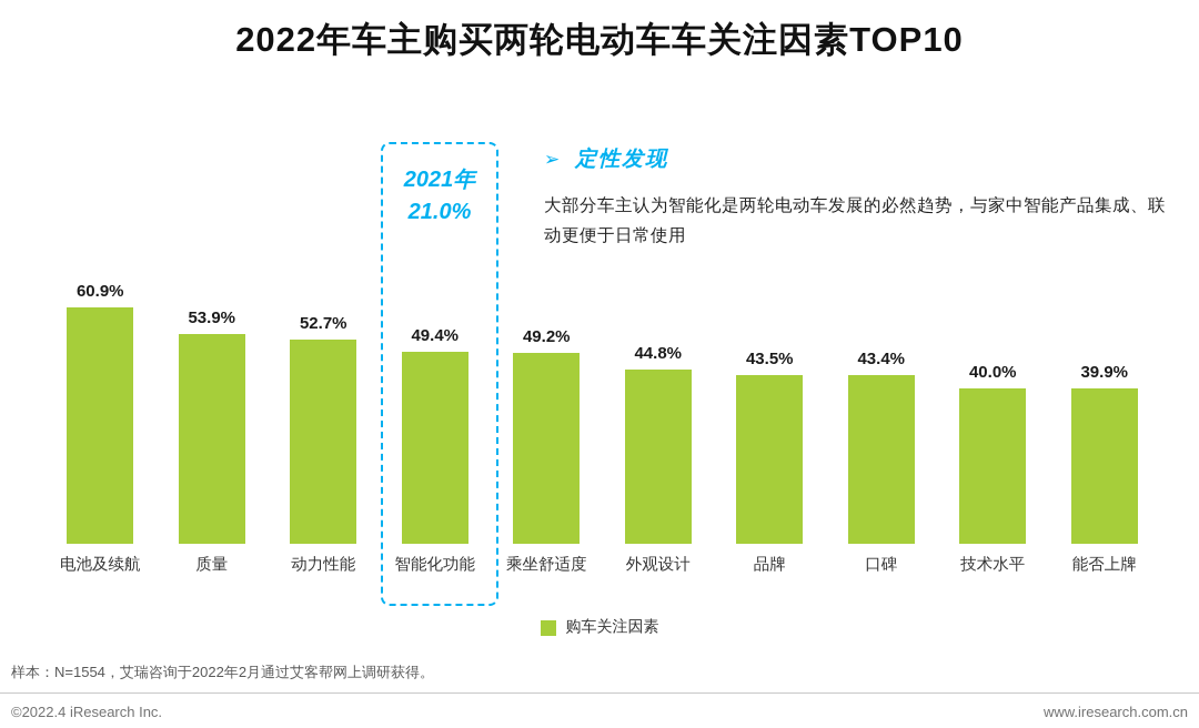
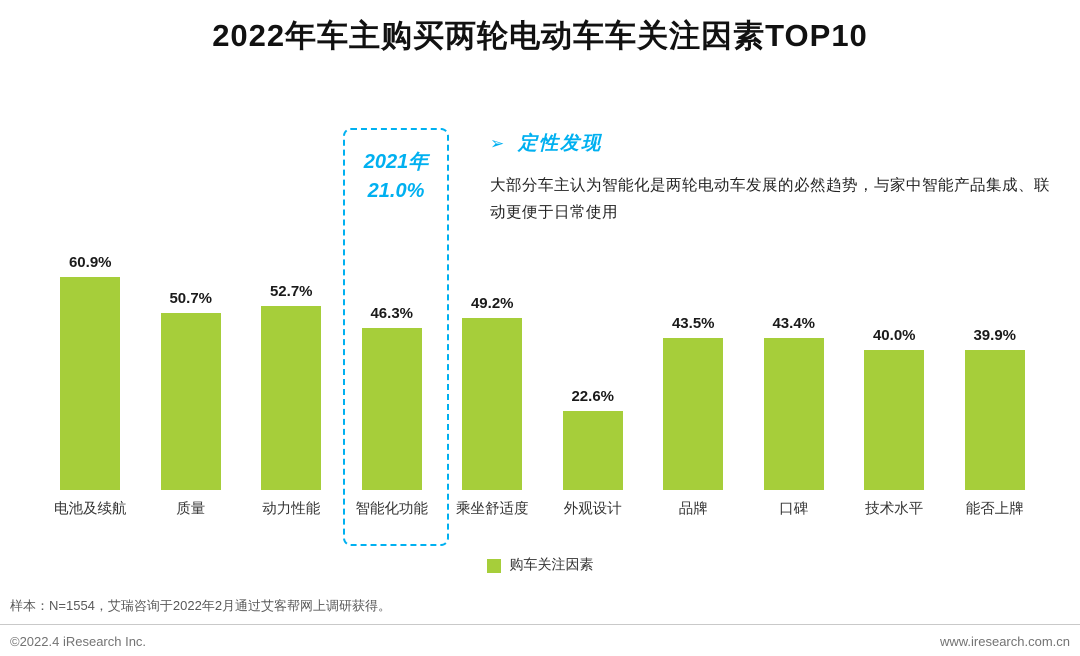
质量: 53.9% -> 50.7%
智能化功能: 49.4% -> 46.3%
外观设计: 44.8% -> 22.6%
